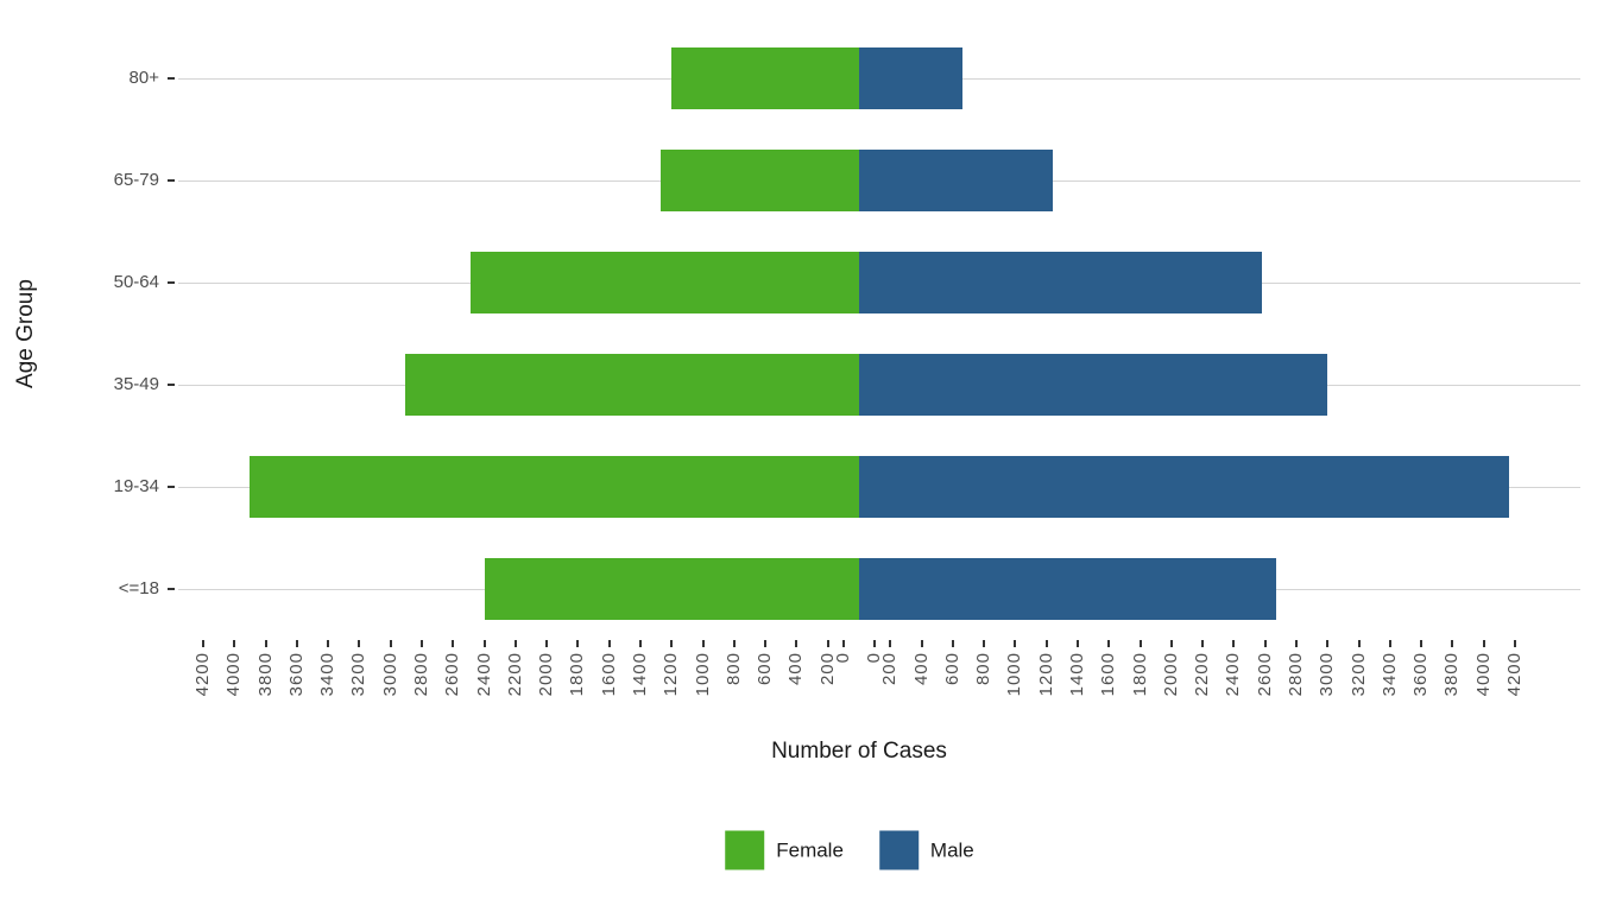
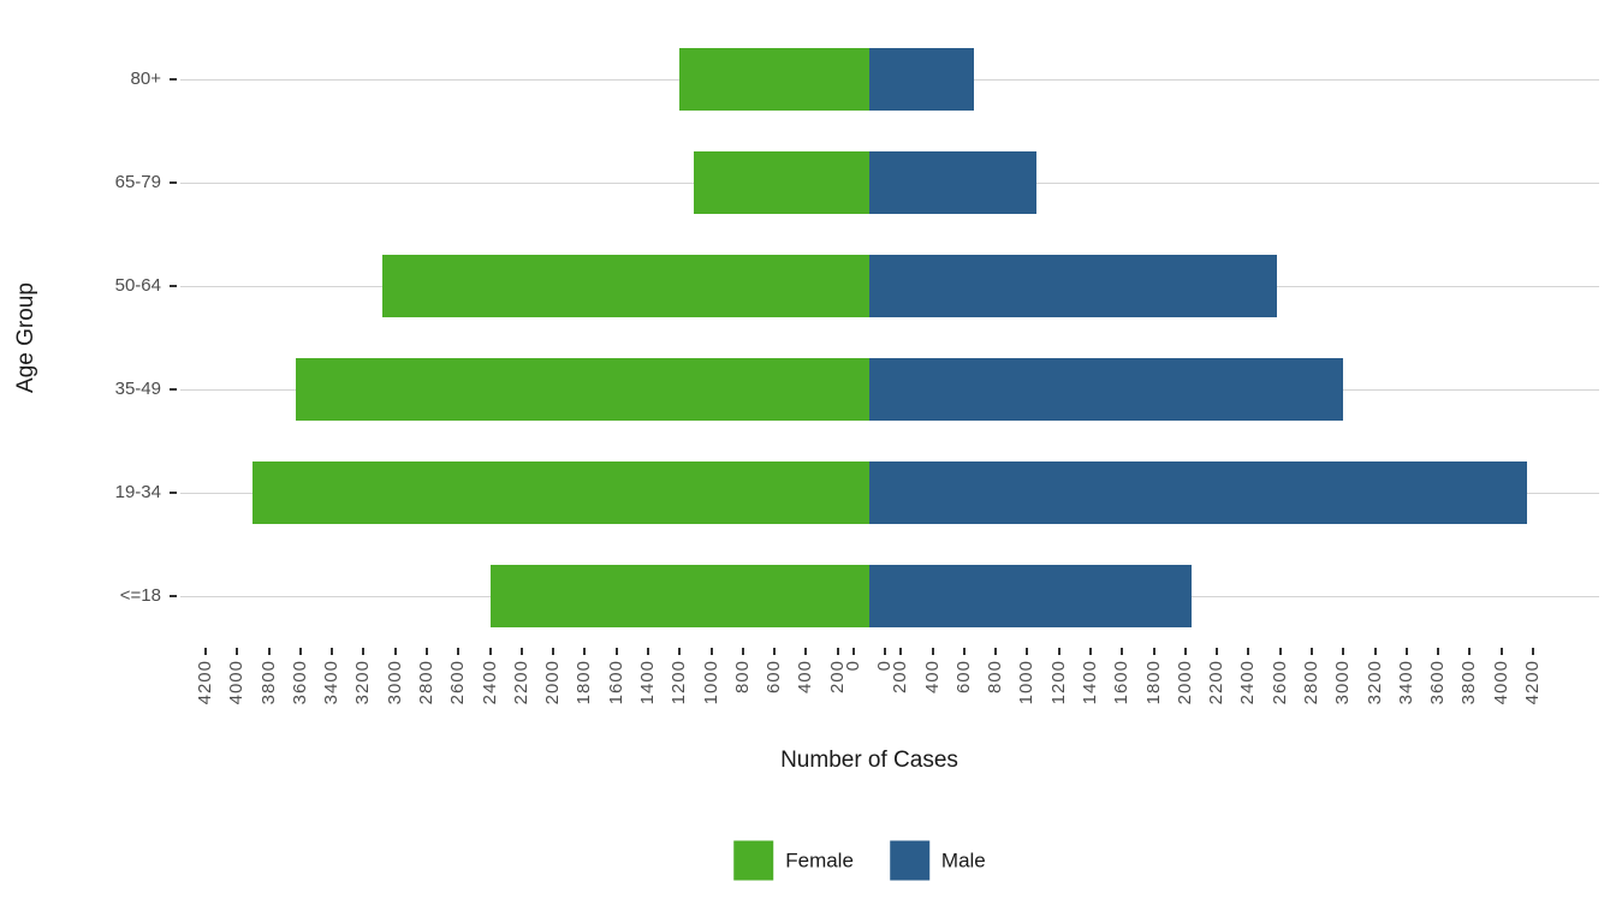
Female/65-79: 1270 -> 1110
Male/65-79: 1240 -> 1060
Female/50-64: 2490 -> 3080
Female/35-49: 2910 -> 3630
Male/<=18: 2670 -> 2040
